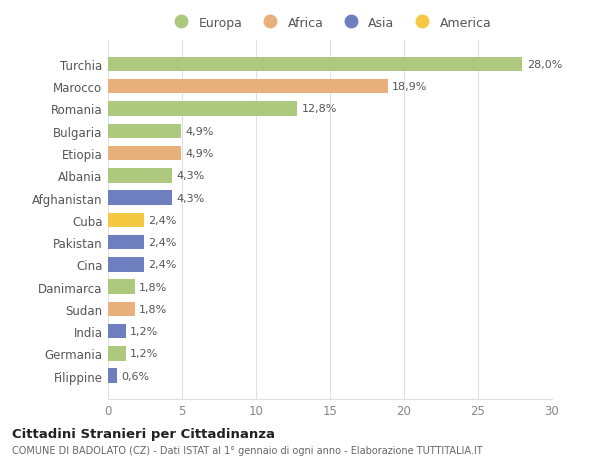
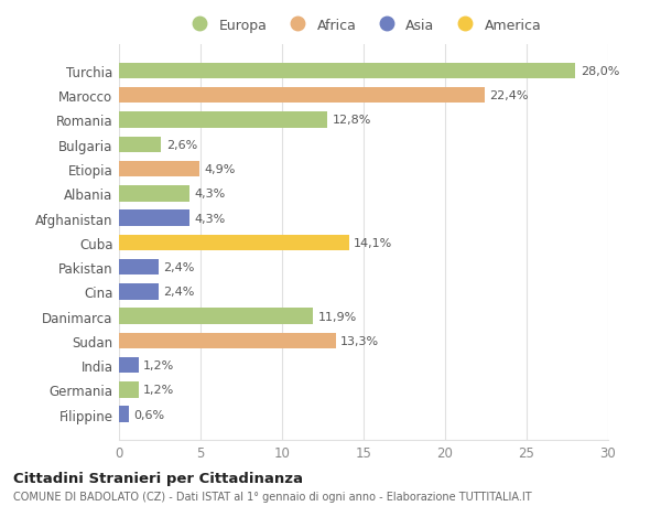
Marocco: 18,9% -> 22,4%
Bulgaria: 4,9% -> 2,6%
Cuba: 2,4% -> 14,1%
Danimarca: 1,8% -> 11,9%
Sudan: 1,8% -> 13,3%
